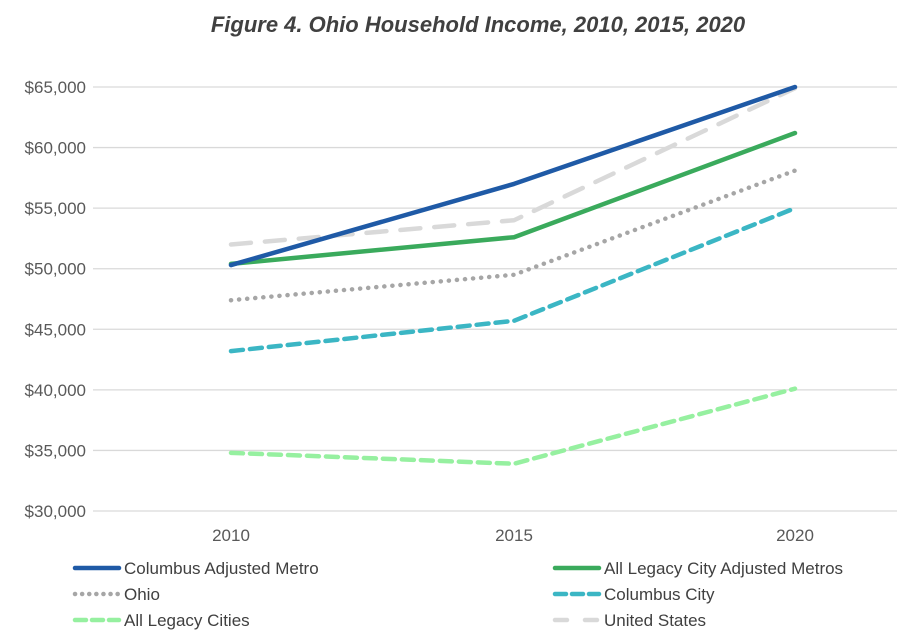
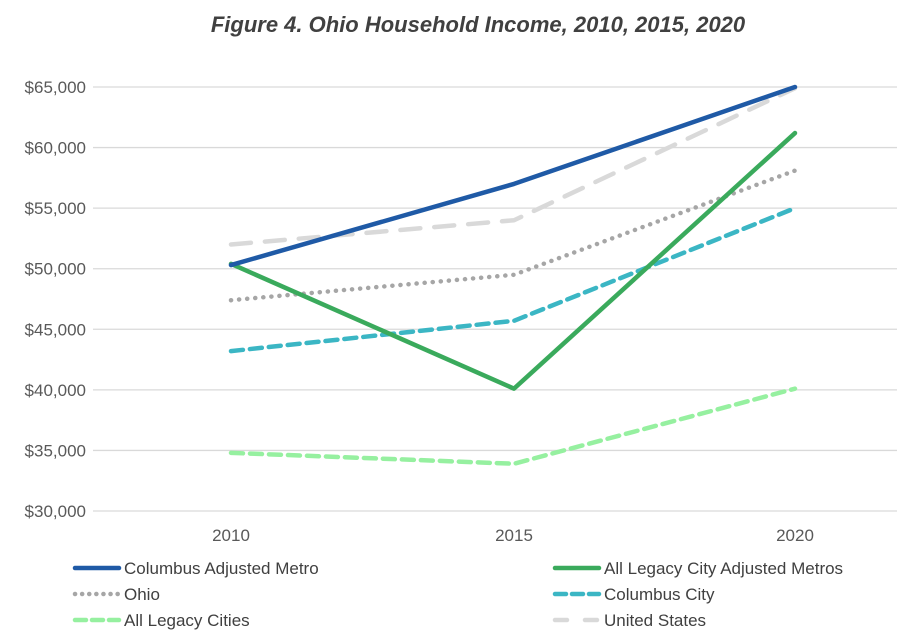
All Legacy City Adjusted Metros/2015: $52600 -> $40100
